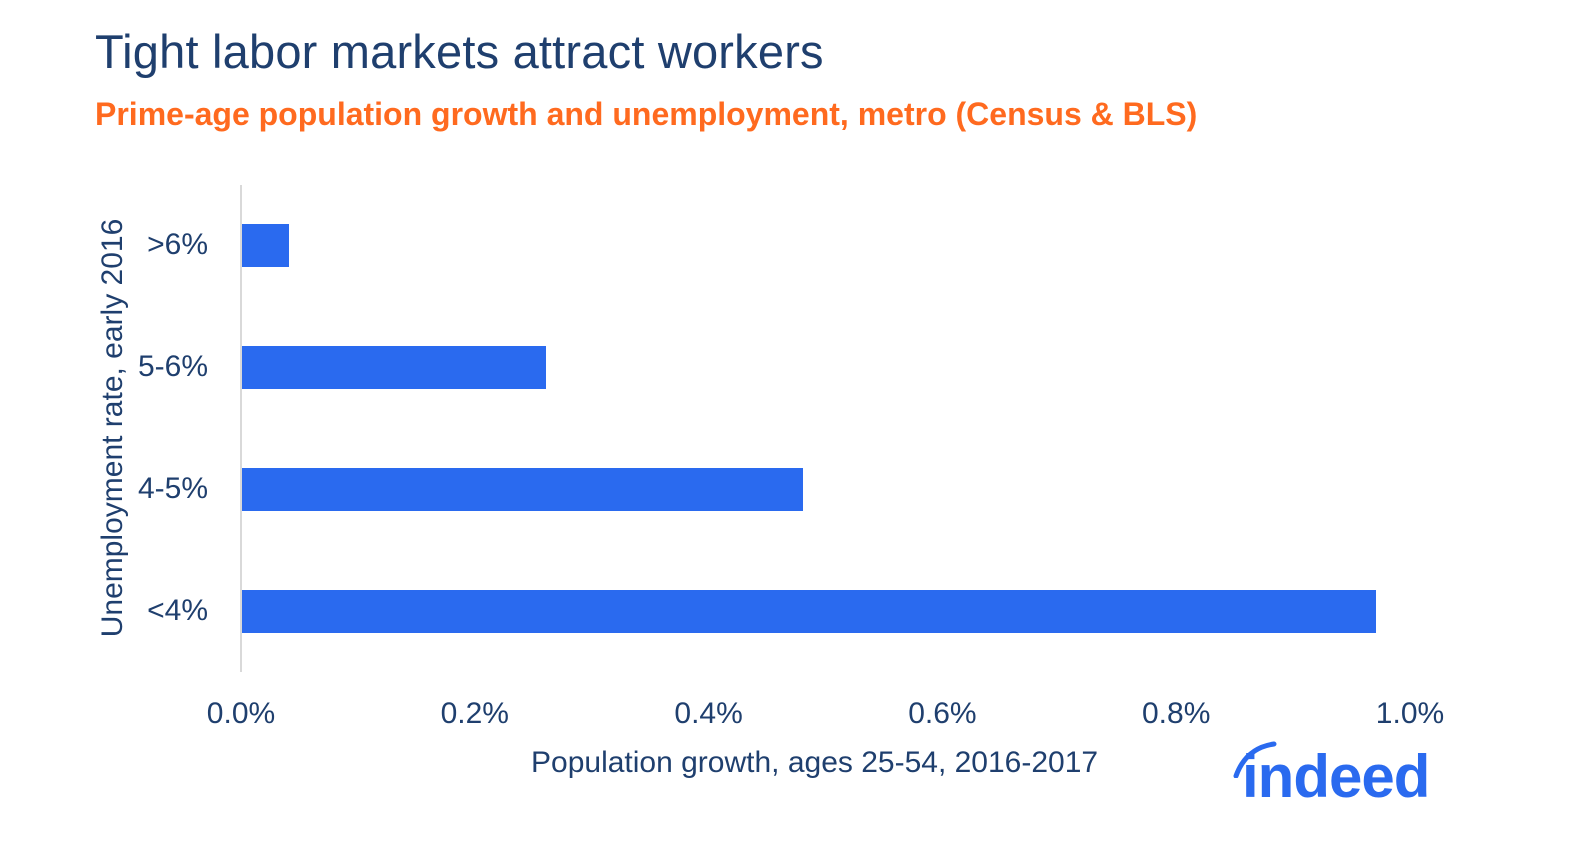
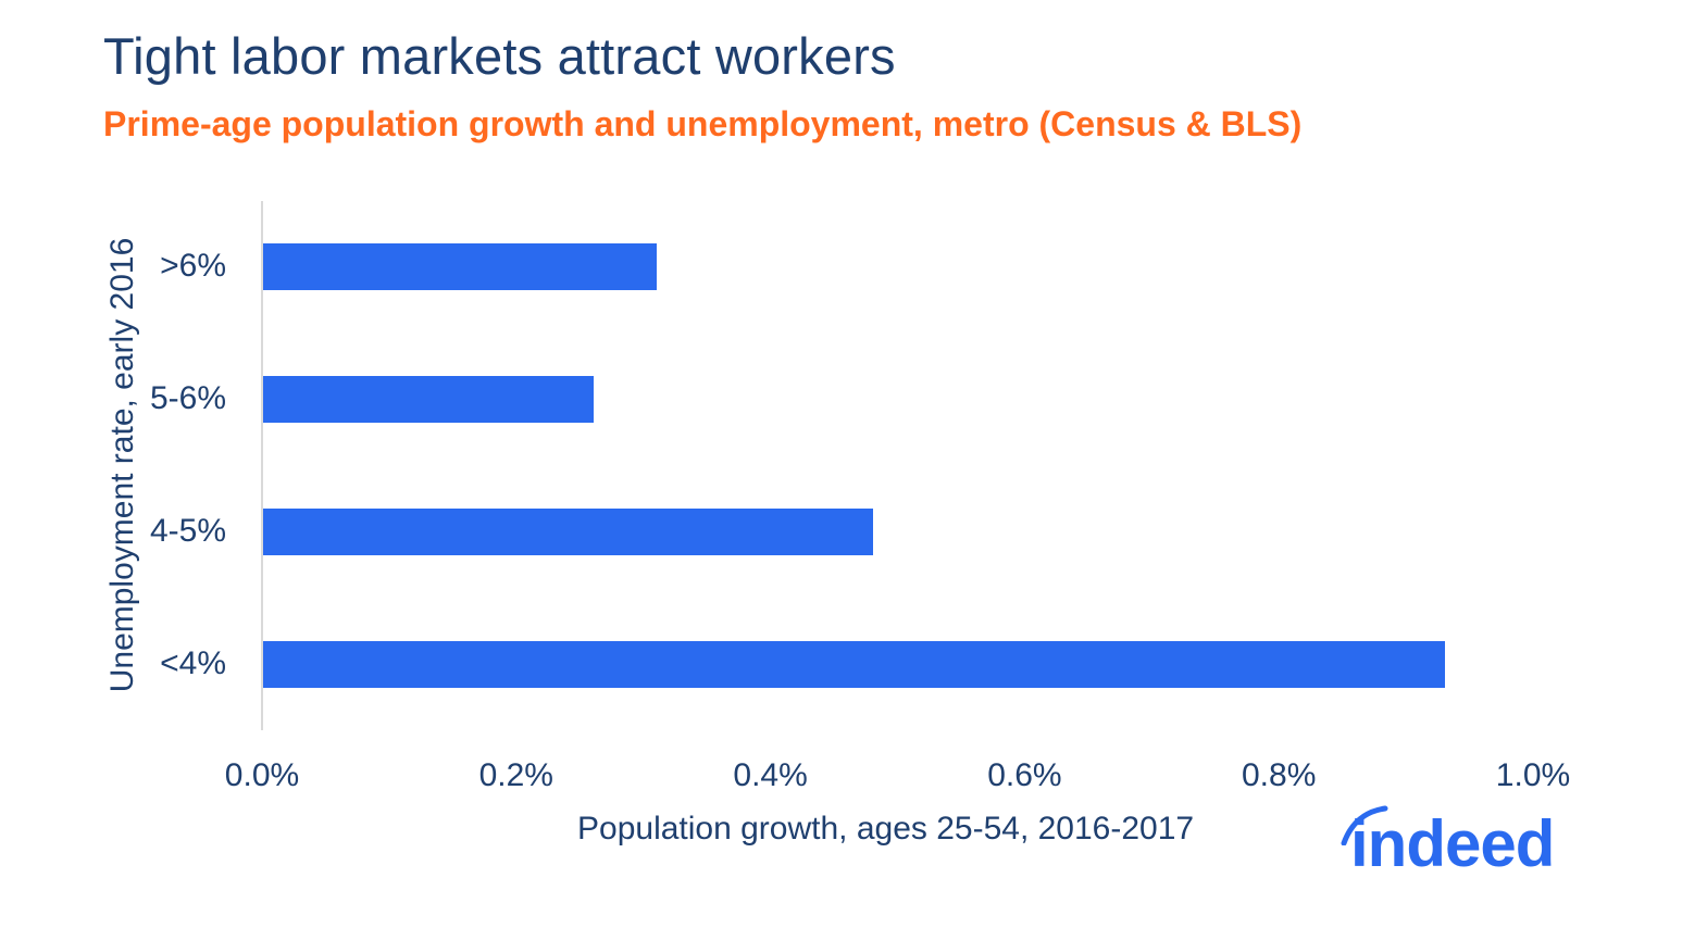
>6%: 0.04% -> 0.31%
<4%: 0.97% -> 0.93%
